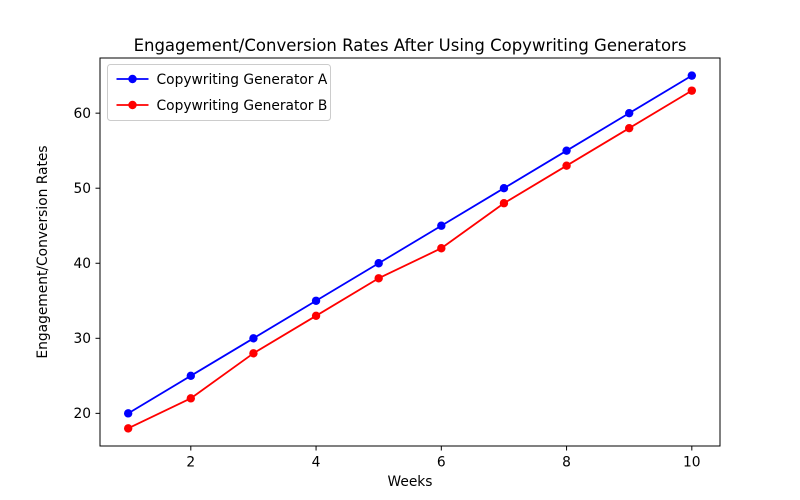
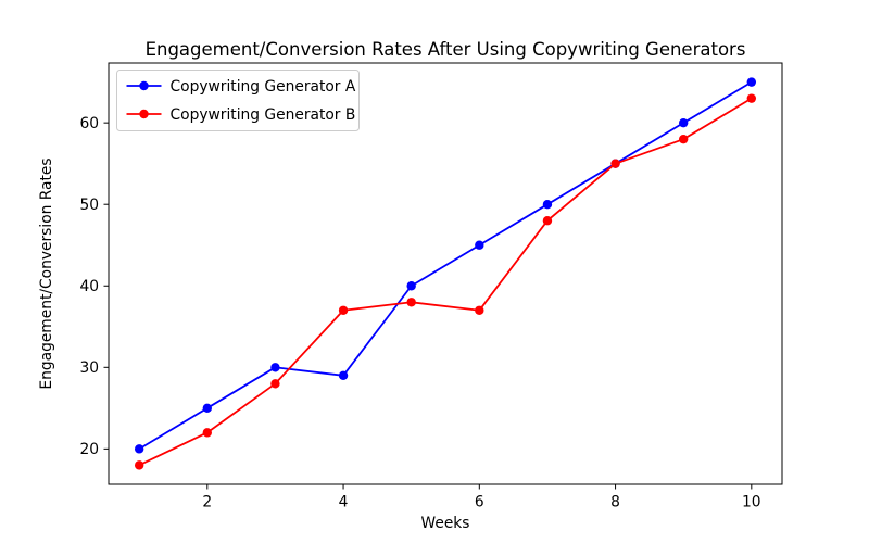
Copywriting Generator A/4: 35 -> 29
Copywriting Generator B/4: 33 -> 37
Copywriting Generator B/6: 42 -> 37
Copywriting Generator B/8: 53 -> 55
